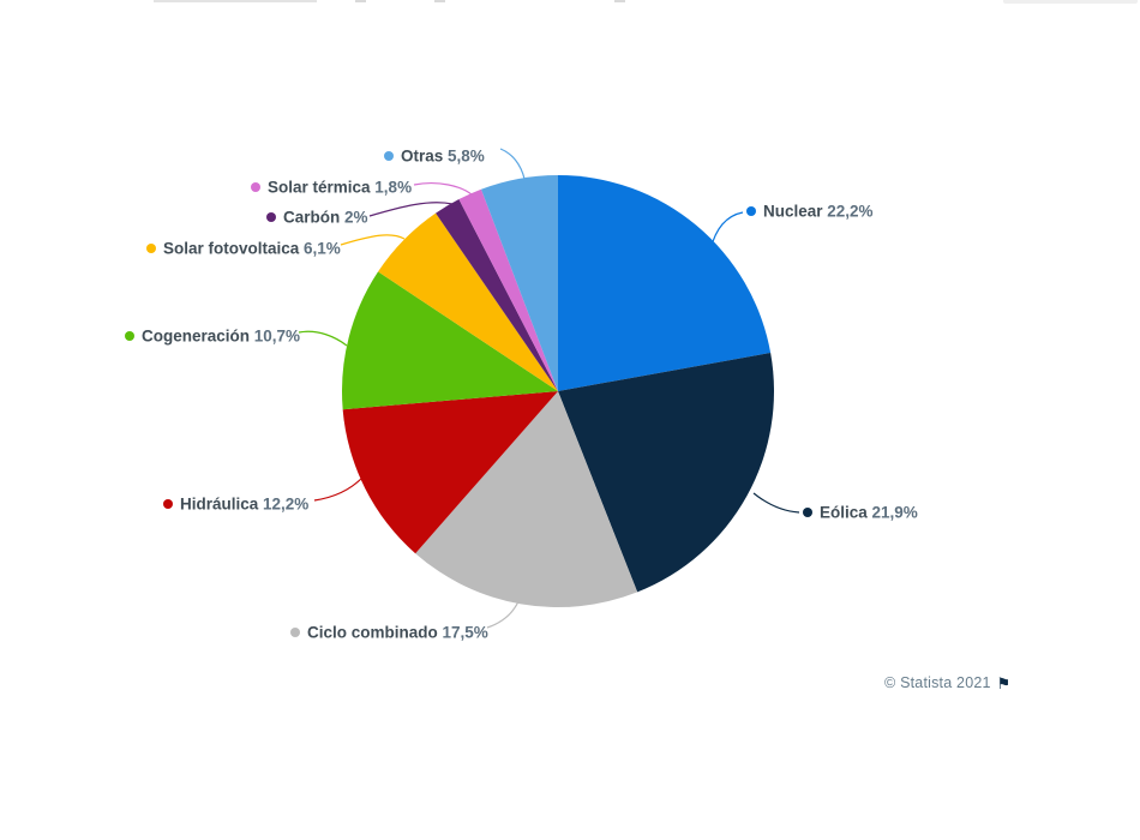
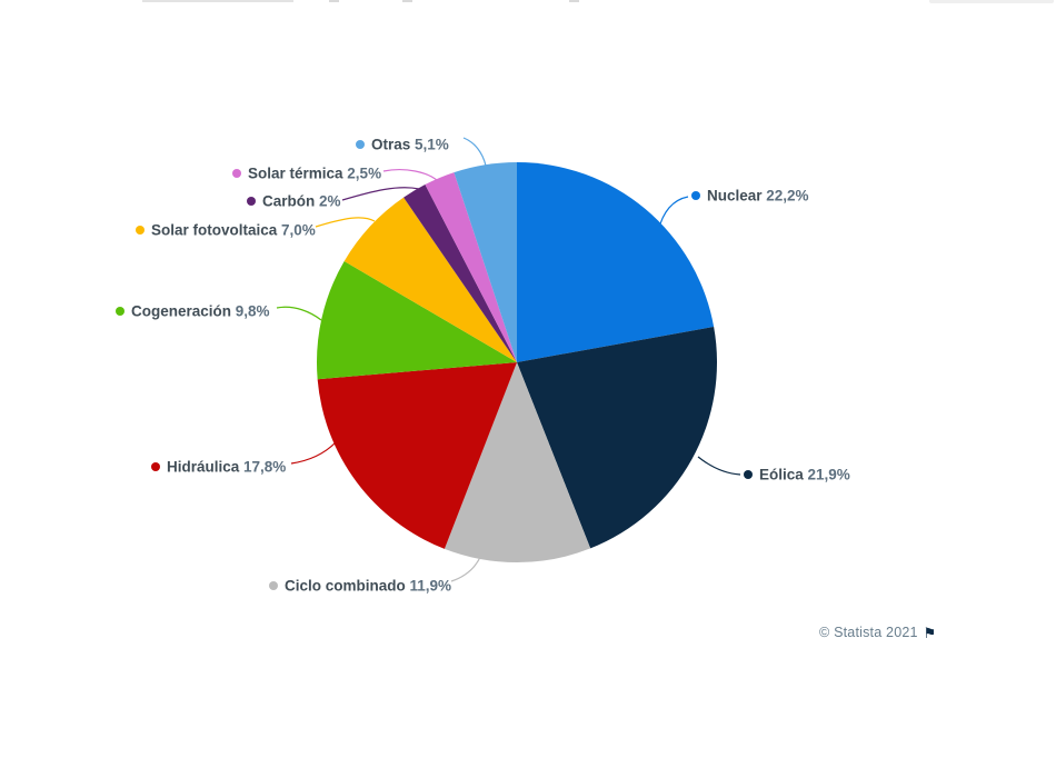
Ciclo combinado: 17,5% -> 11,9%
Hidráulica: 12,2% -> 17,8%
Cogeneración: 10,7% -> 9,8%
Solar fotovoltaica: 6,1% -> 7,0%
Solar térmica: 1,8% -> 2,5%
Otras: 5,8% -> 5,1%
